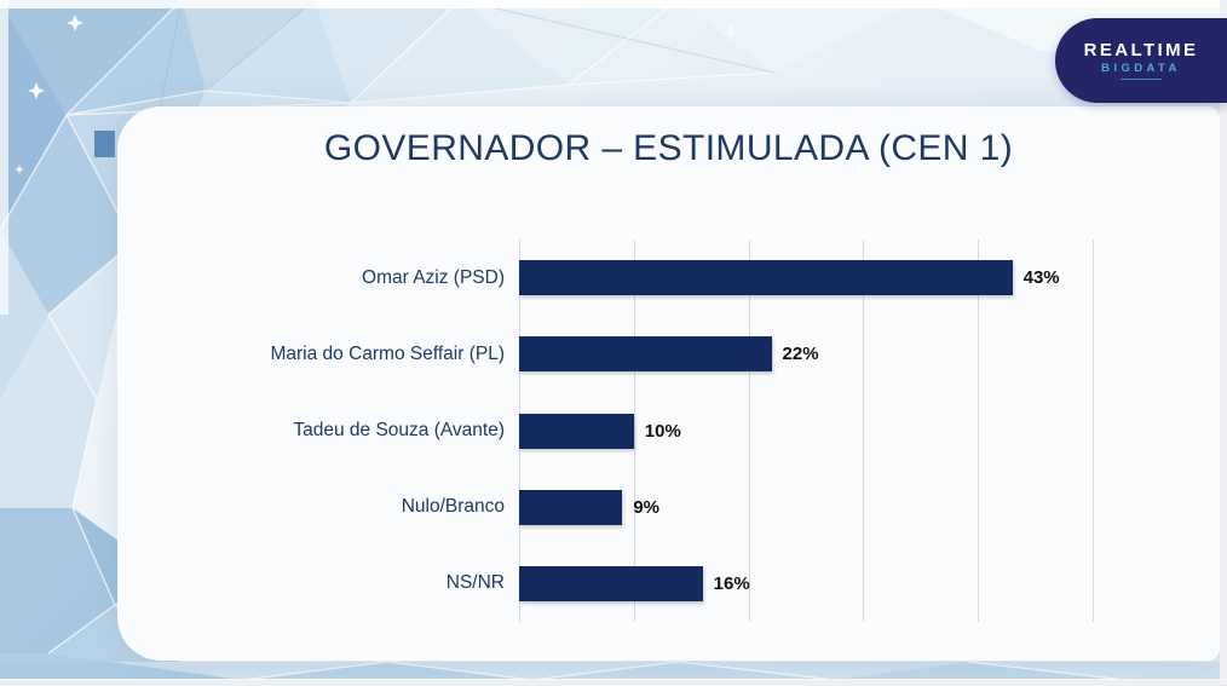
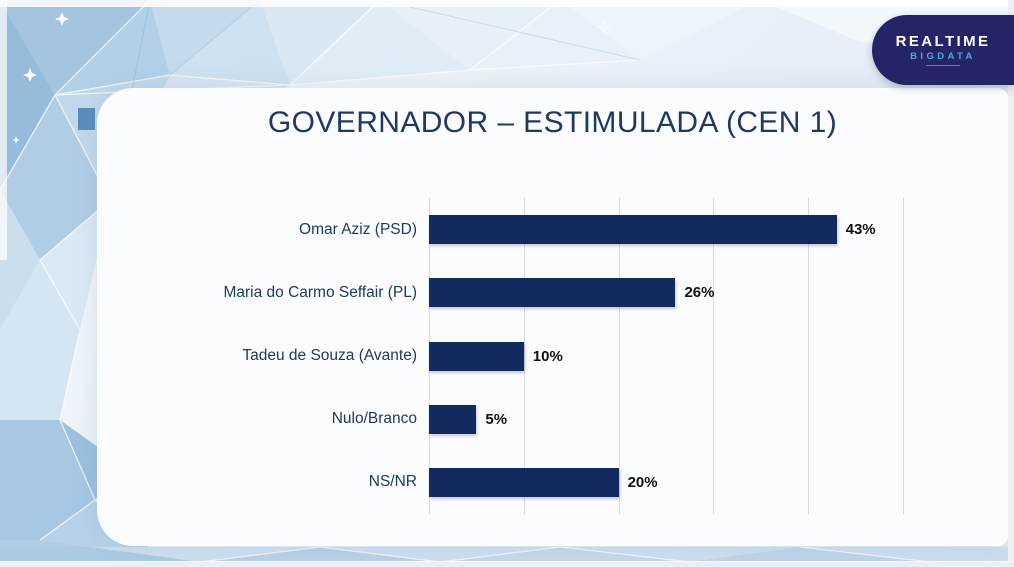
Maria do Carmo Seffair (PL): 22% -> 26%
Nulo/Branco: 9% -> 5%
NS/NR: 16% -> 20%
